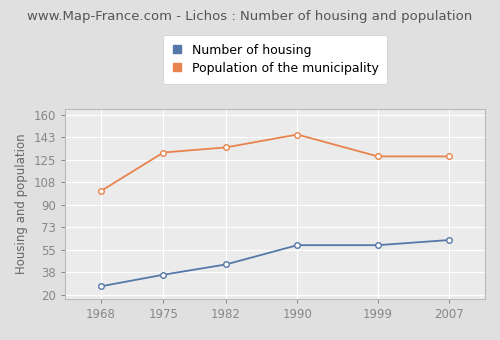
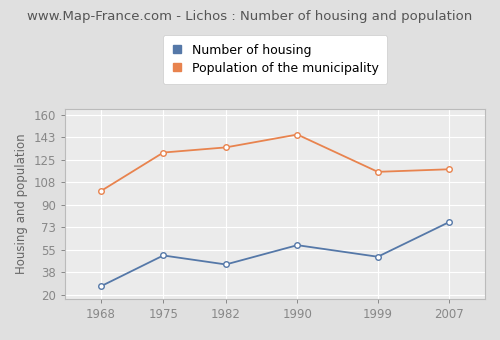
Number of housing/1975: 36 -> 51
Number of housing/1999: 59 -> 50
Population of the municipality/1999: 128 -> 116
Number of housing/2007: 63 -> 77
Population of the municipality/2007: 128 -> 118
